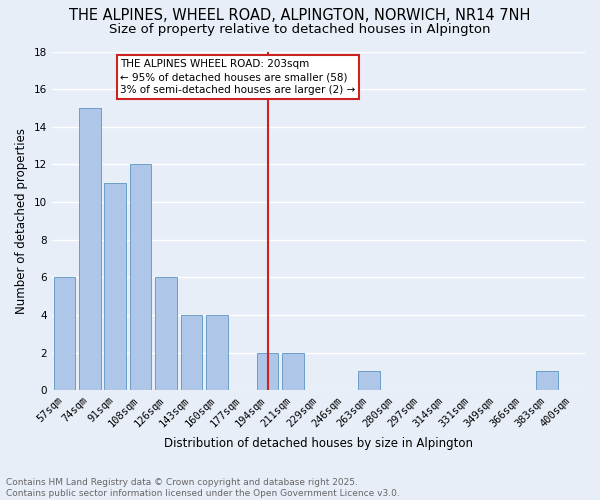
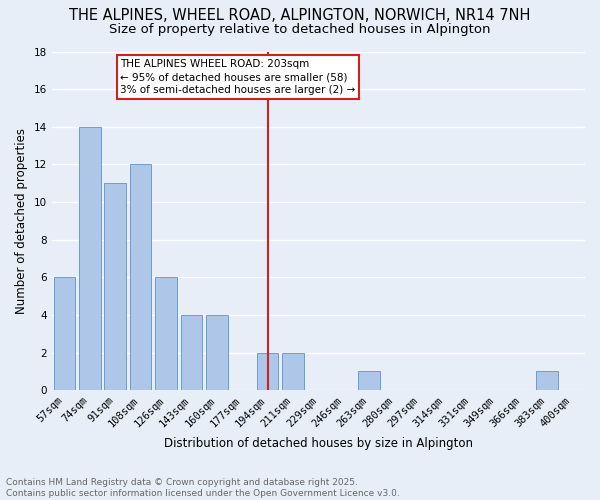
74sqm: 15 -> 14
